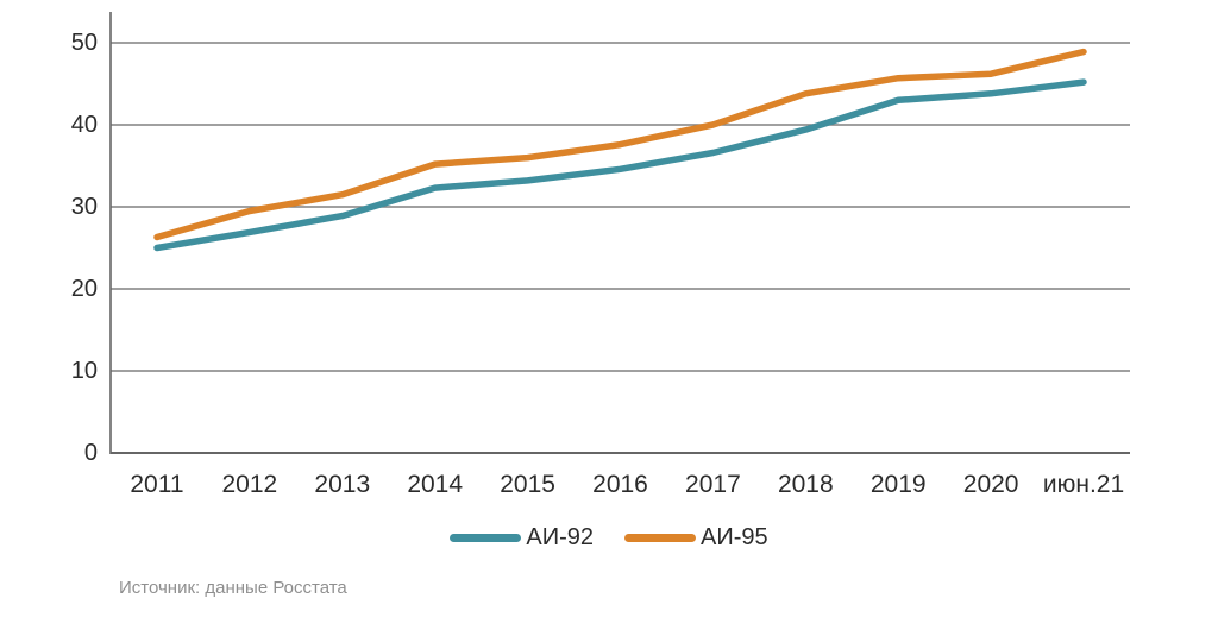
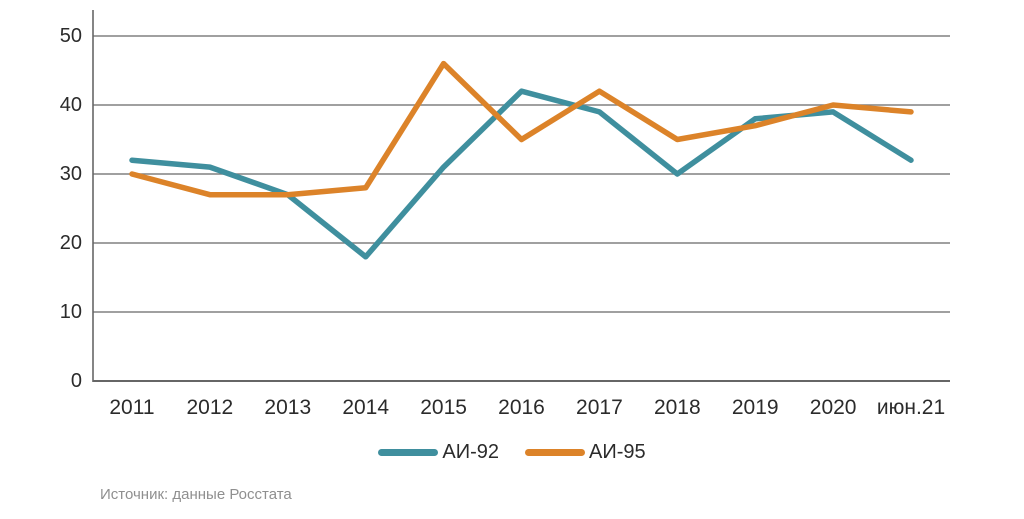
АИ-92/2011: 25 -> 32
АИ-95/2011: 26 -> 30
АИ-92/2012: 27 -> 31
АИ-95/2012: 30 -> 27
АИ-92/2013: 29 -> 27
АИ-95/2013: 32 -> 27
АИ-92/2014: 32 -> 18
АИ-95/2014: 35 -> 28
АИ-92/2015: 33 -> 31
АИ-95/2015: 36 -> 46
АИ-92/2016: 35 -> 42
АИ-95/2016: 38 -> 35
АИ-92/2017: 37 -> 39
АИ-95/2017: 40 -> 42
АИ-92/2018: 39 -> 30
АИ-95/2018: 44 -> 35
АИ-92/2019: 43 -> 38
АИ-95/2019: 46 -> 37
АИ-92/2020: 44 -> 39
АИ-95/2020: 46 -> 40
АИ-92/июн.21: 45 -> 32
АИ-95/июн.21: 49 -> 39
